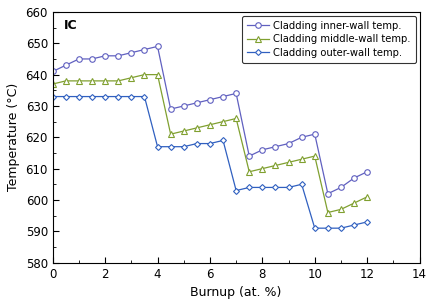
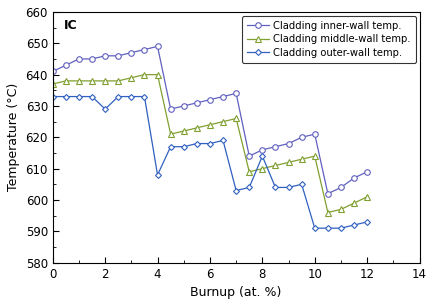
Cladding outer-wall temp./2: 633 -> 629
Cladding outer-wall temp./4: 617 -> 608
Cladding outer-wall temp./8: 604 -> 614
